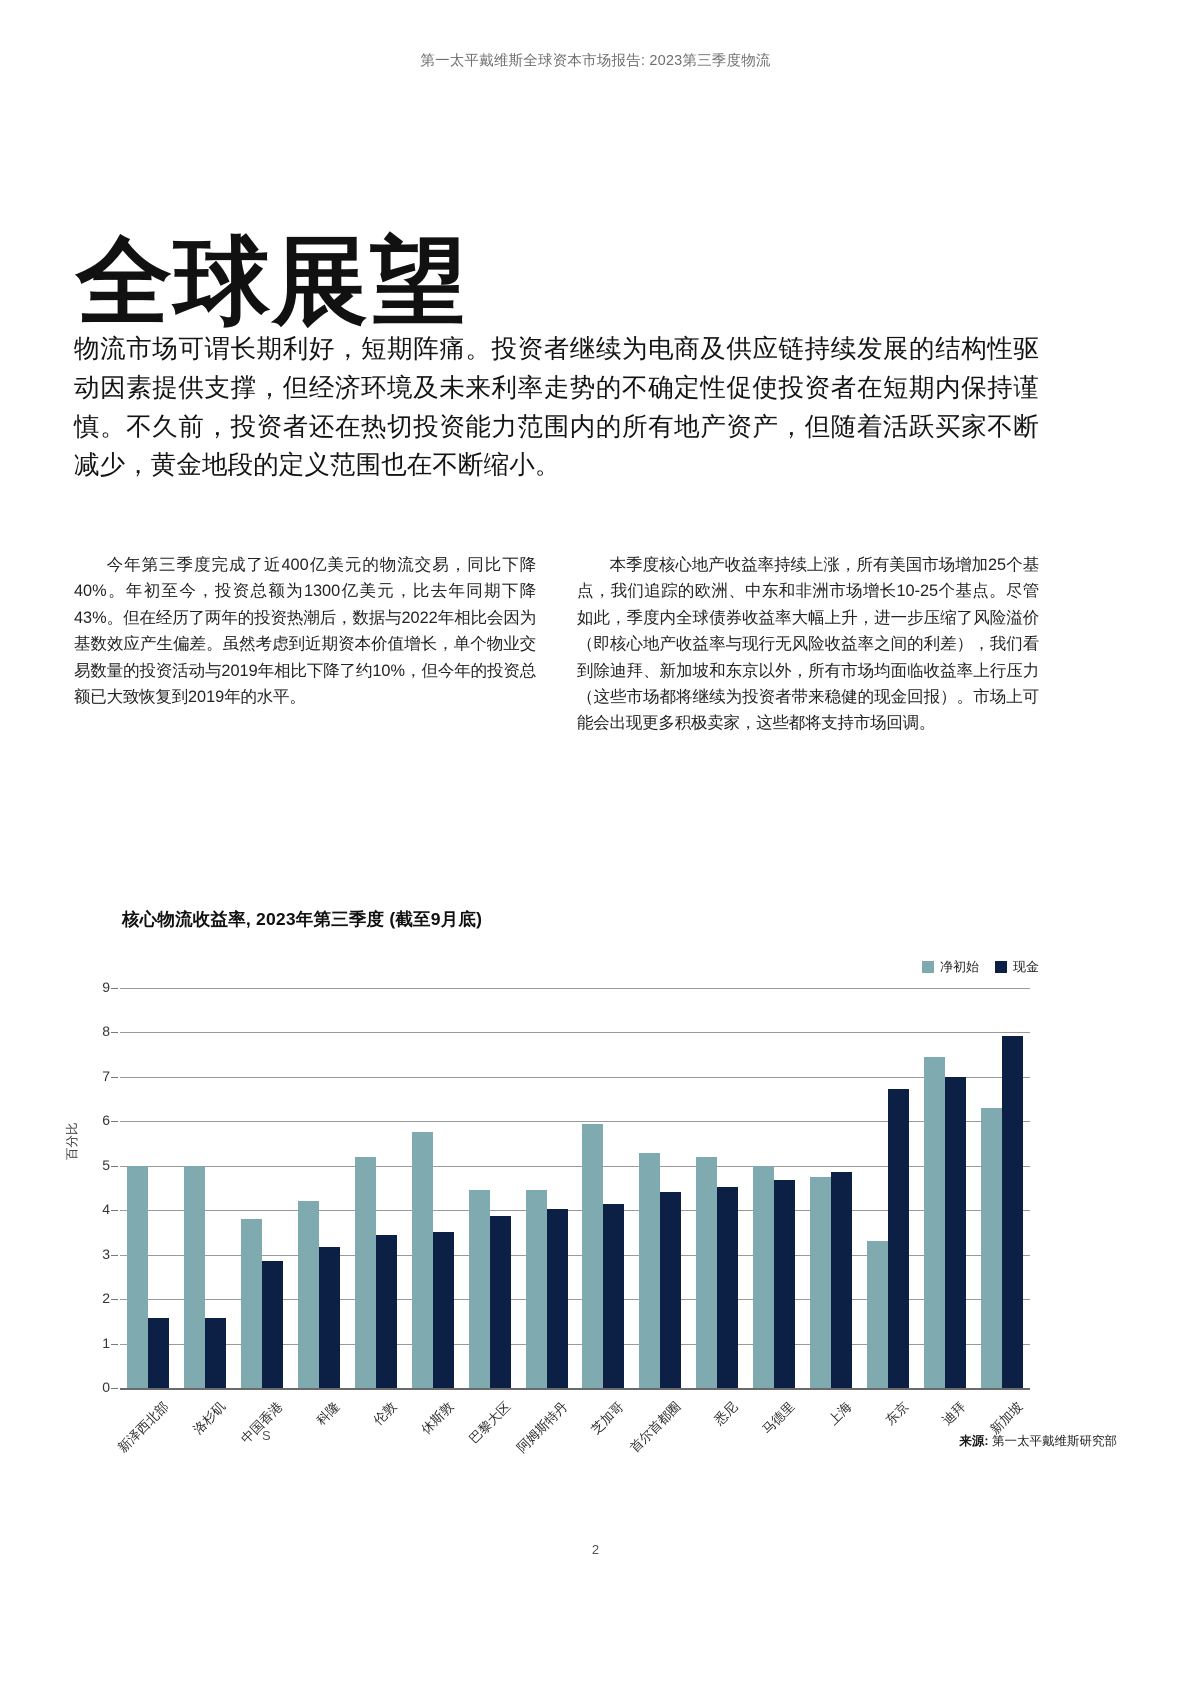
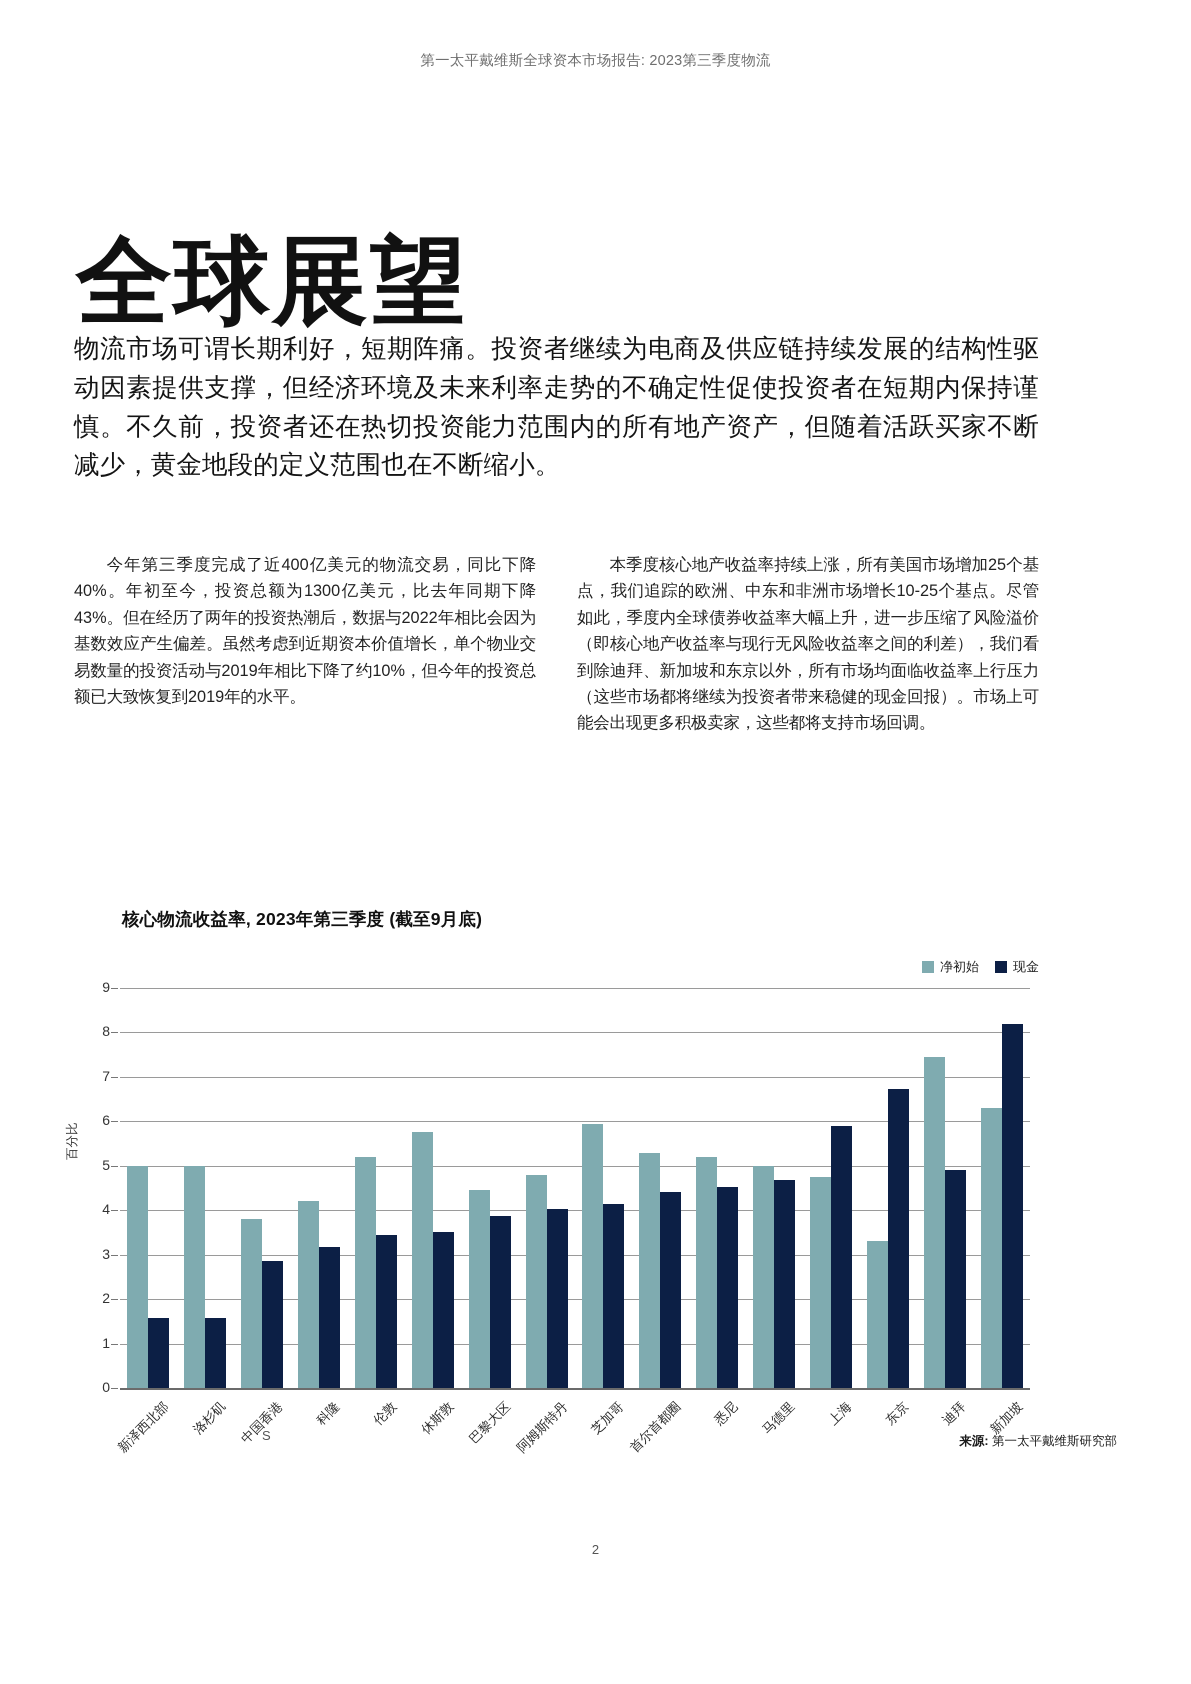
净初始/阿姆斯特丹: 4.5 -> 4.8
现金/上海: 4.9 -> 5.9
现金/迪拜: 7.0 -> 4.9
现金/新加坡: 7.9 -> 8.2
